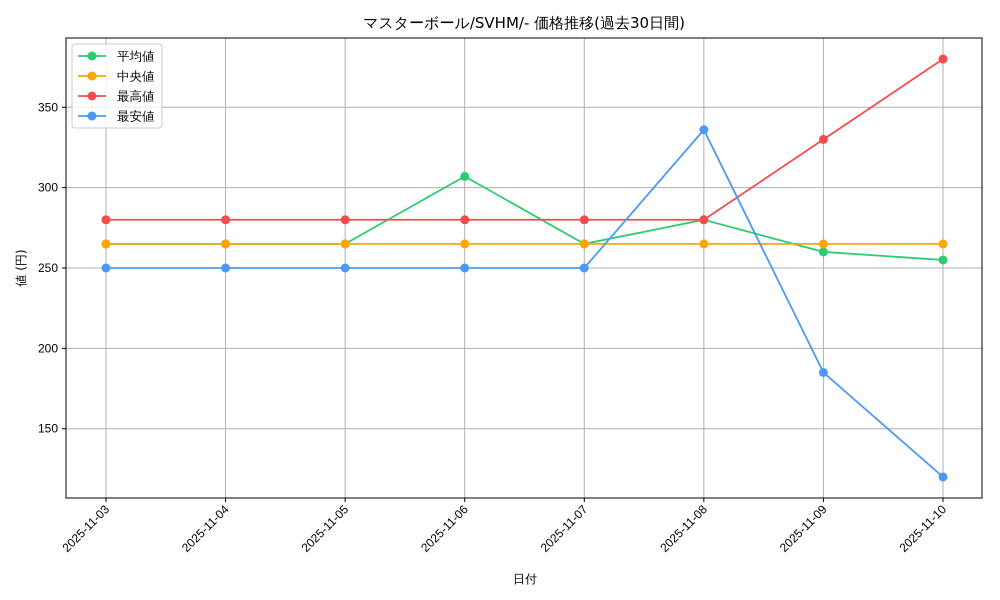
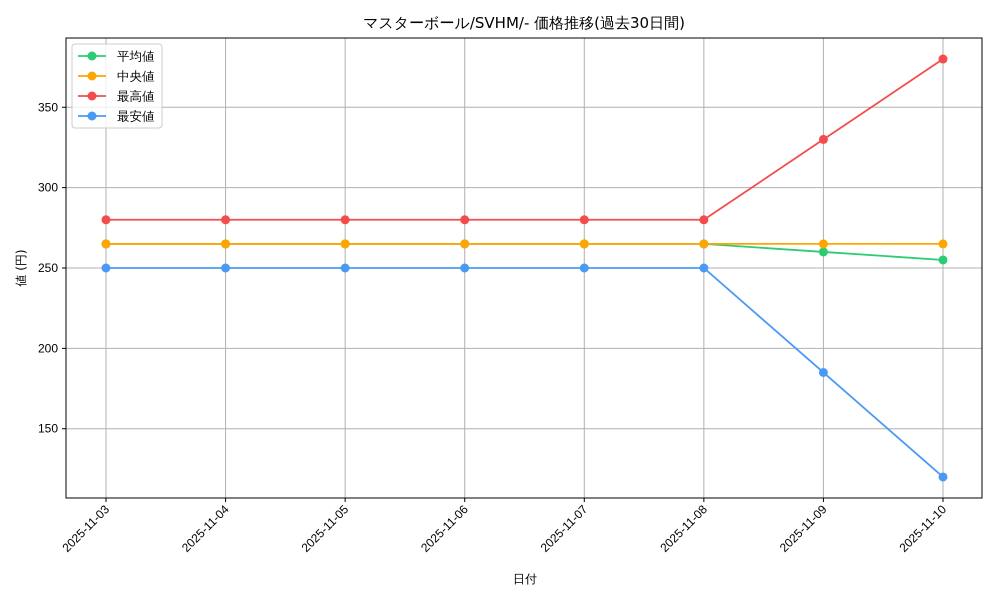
平均値/2025-11-06: 307 -> 265
平均値/2025-11-08: 280 -> 265
最安値/2025-11-08: 336 -> 250
